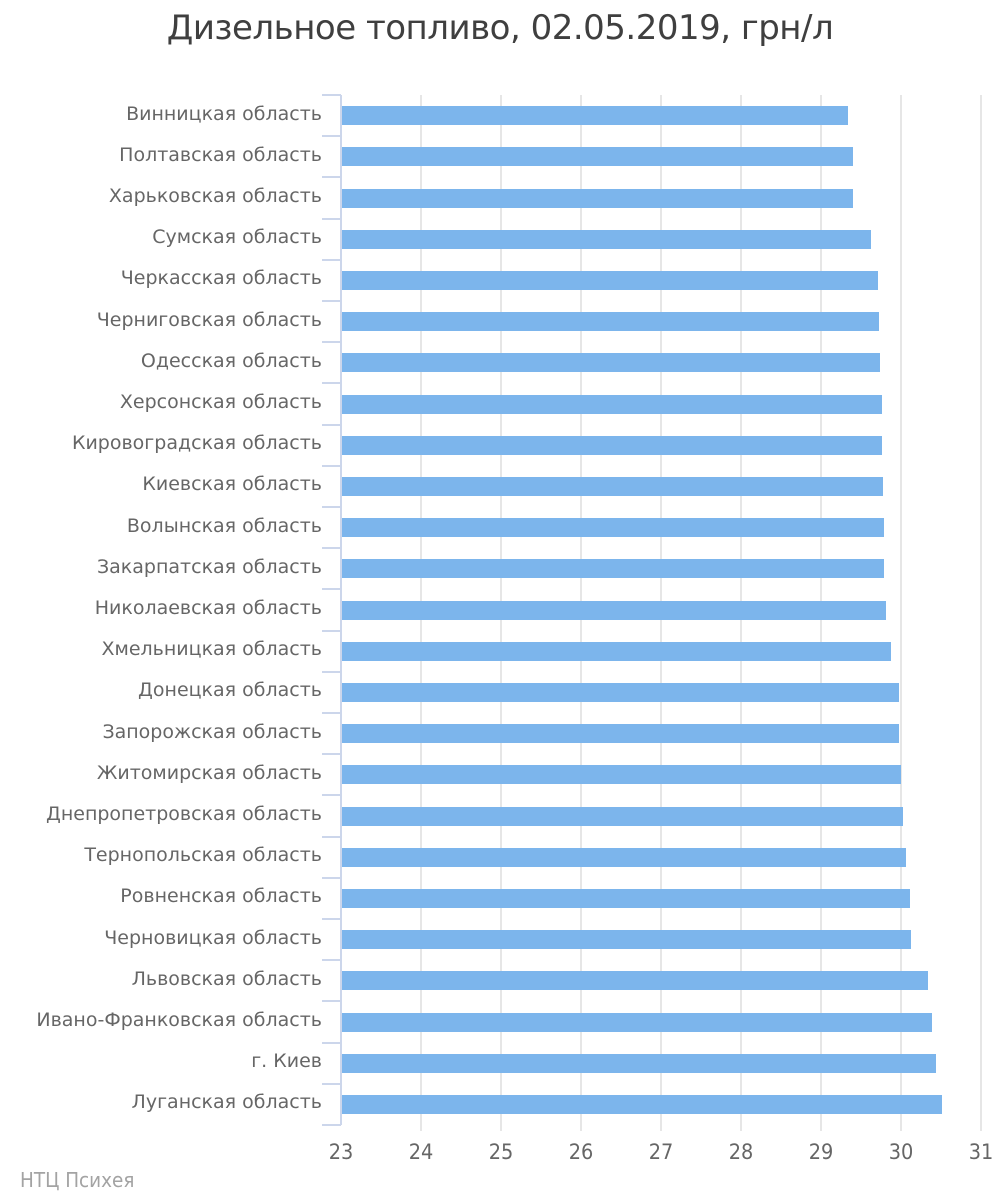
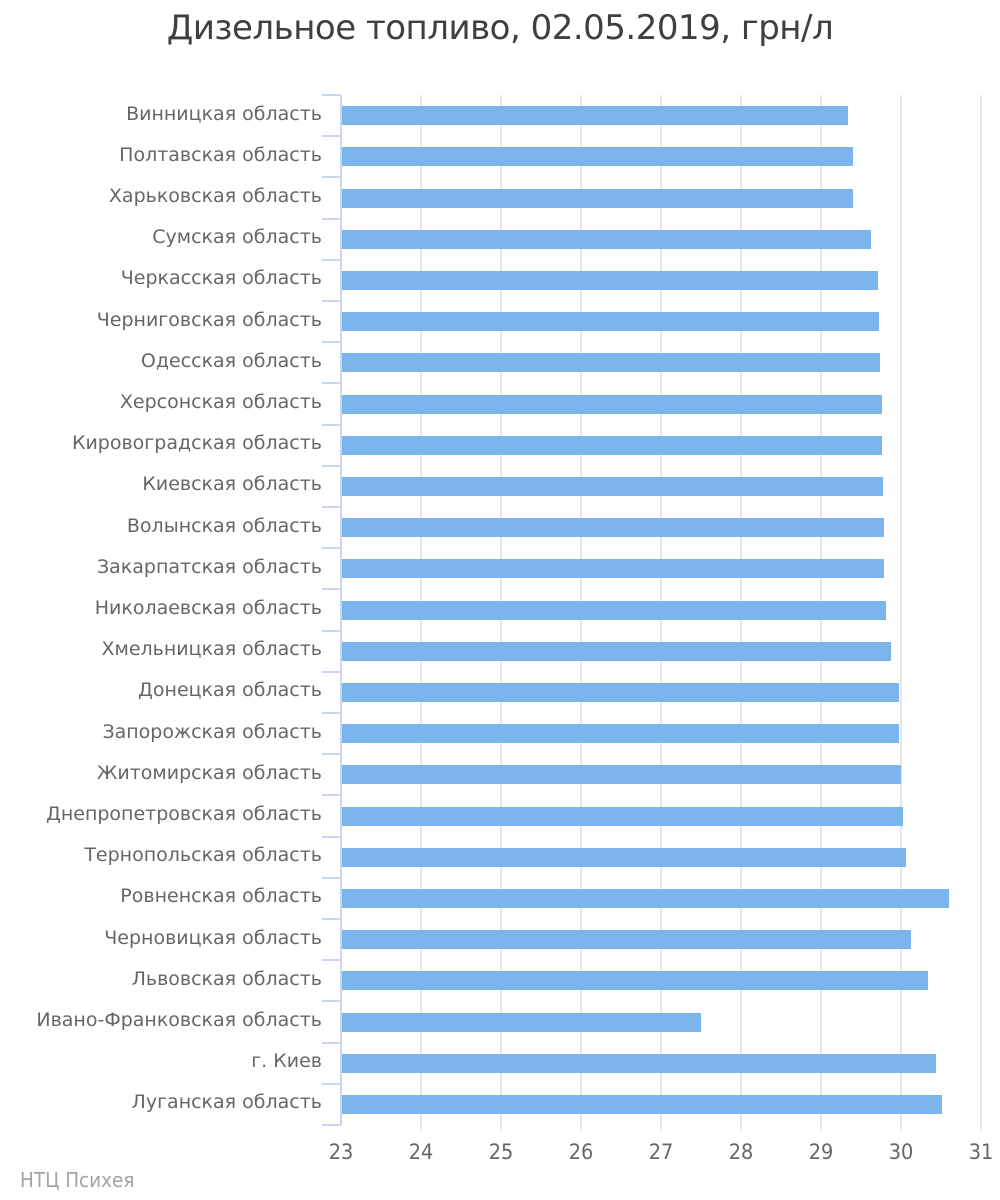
Ровненская область: 30.1 -> 30.6
Ивано-Франковская область: 30.4 -> 27.5
